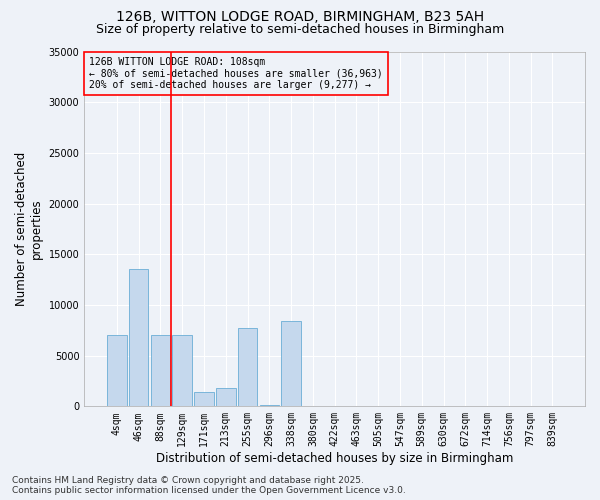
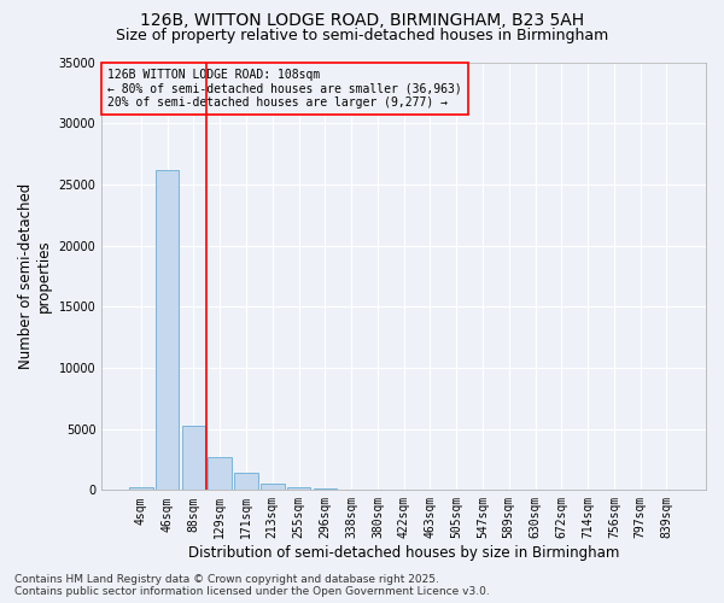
4sqm: 7000 -> 200
46sqm: 13500 -> 26200
88sqm: 7000 -> 5300
129sqm: 7000 -> 2700
213sqm: 1800 -> 500
255sqm: 7700 -> 200
338sqm: 8400 -> 0
